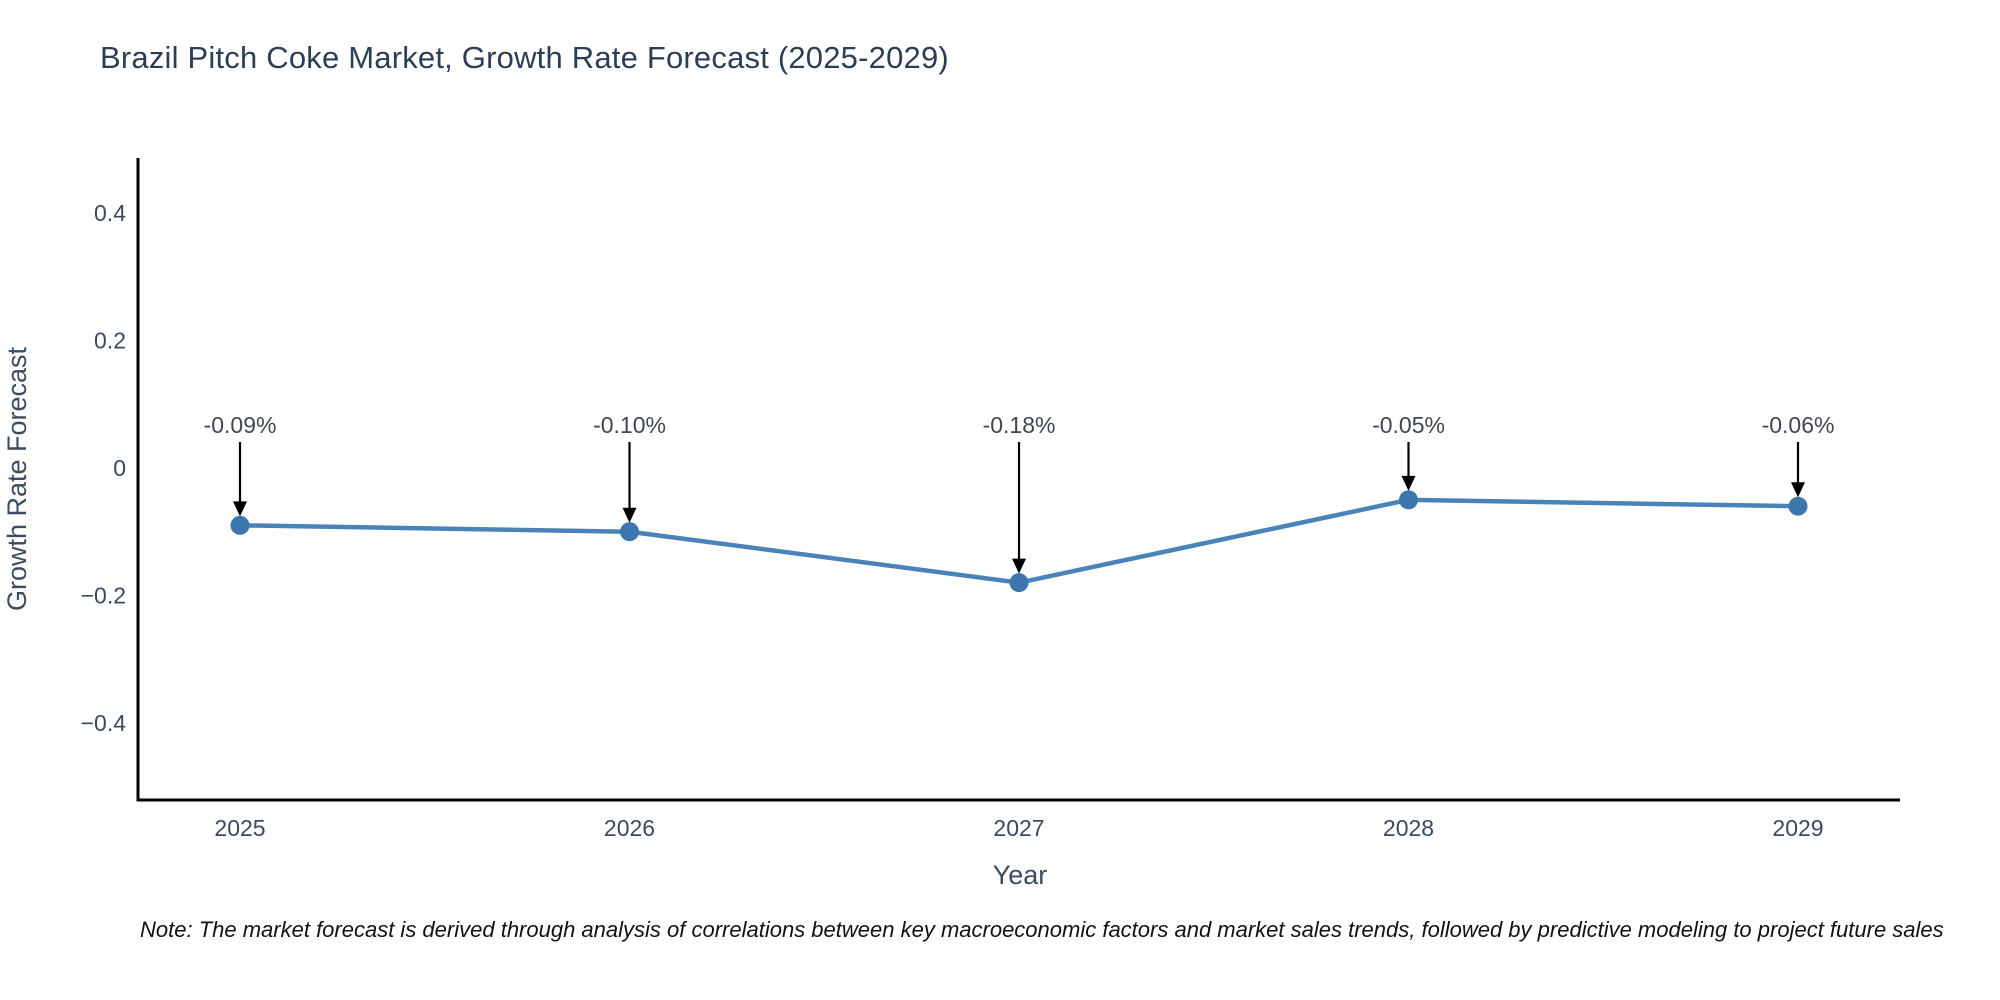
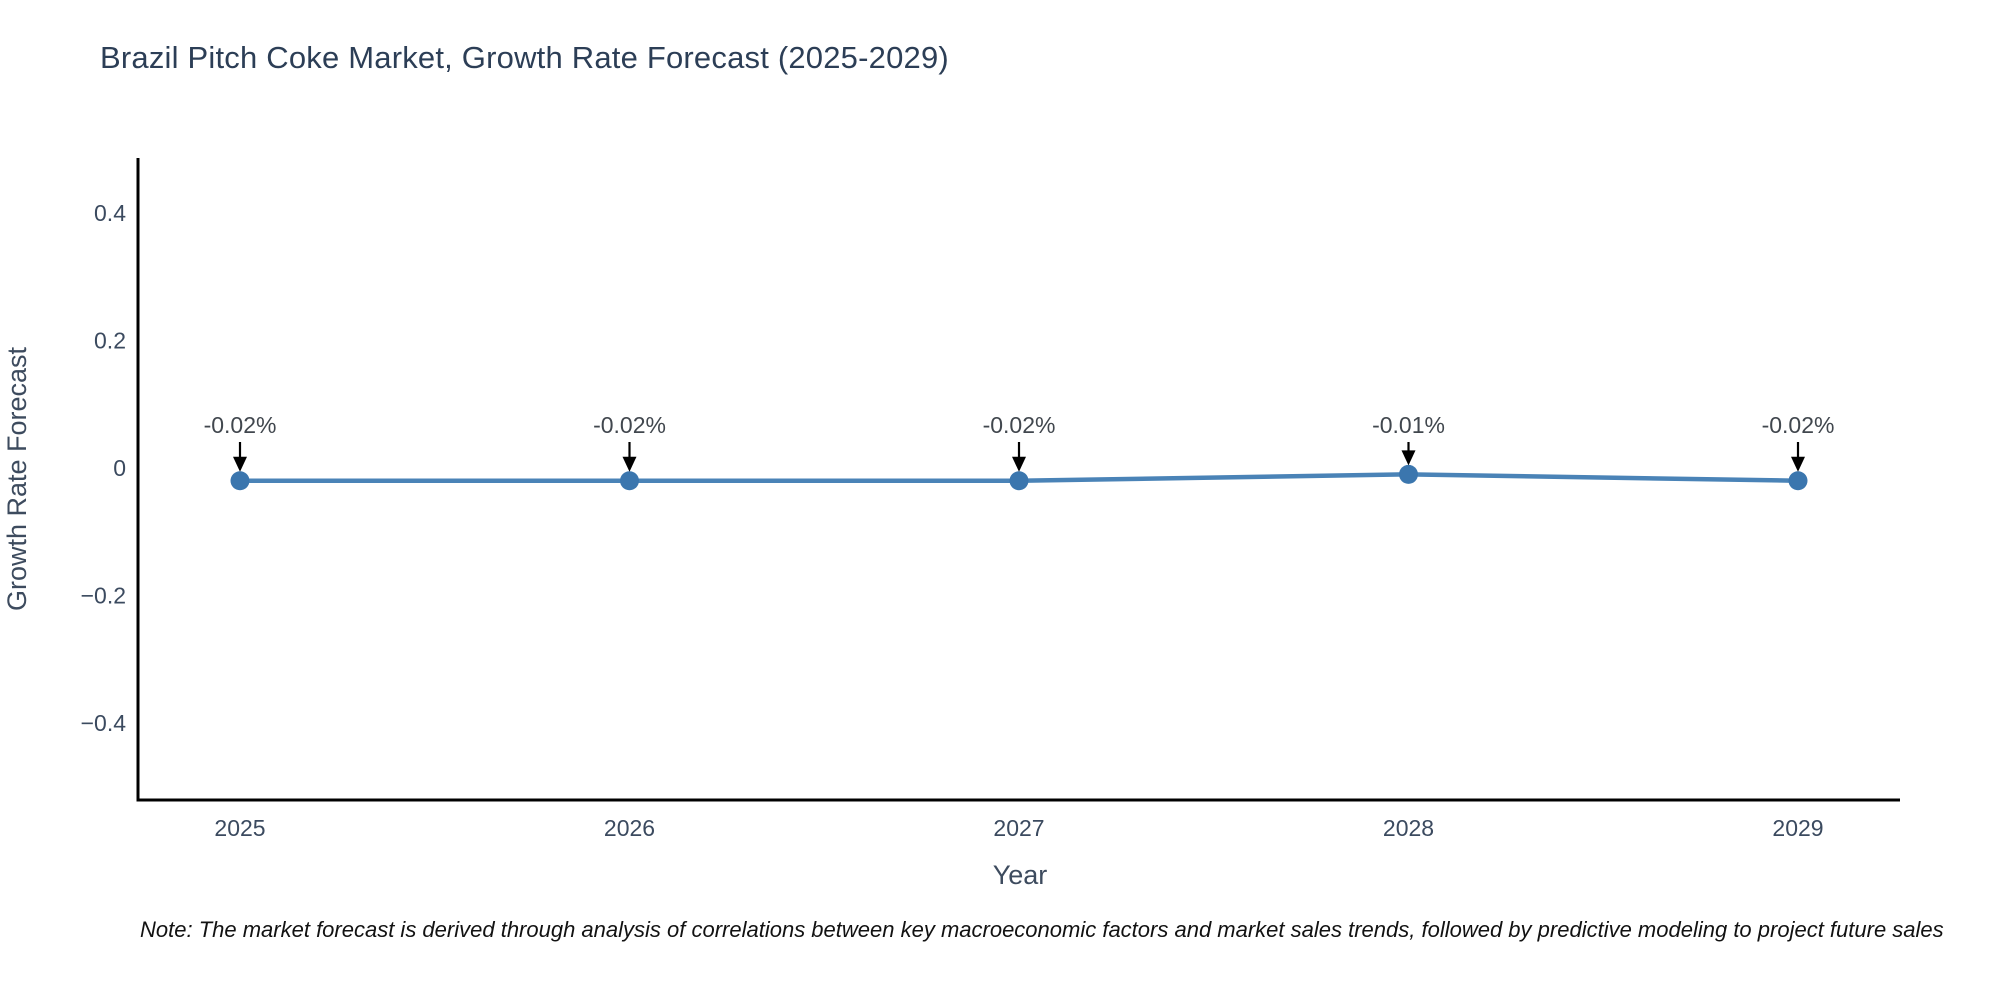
2025: -0.09% -> -0.02%
2026: -0.10% -> -0.02%
2027: -0.18% -> -0.02%
2028: -0.05% -> -0.01%
2029: -0.06% -> -0.02%
